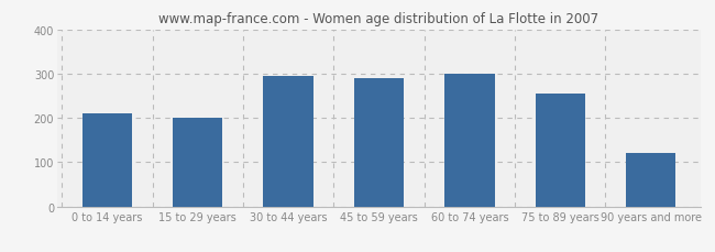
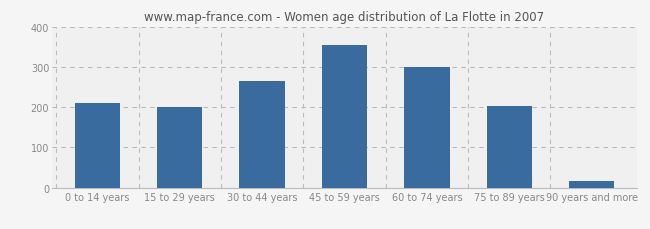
30 to 44 years: 295 -> 265
45 to 59 years: 290 -> 354
75 to 89 years: 255 -> 202
90 years and more: 120 -> 17
